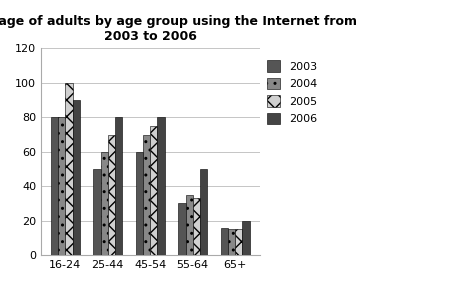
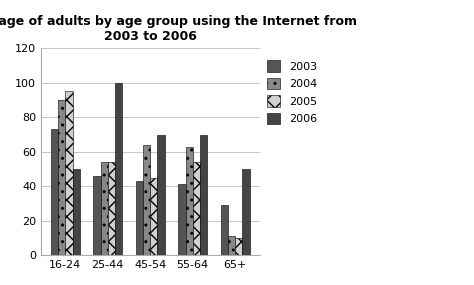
2003/16-24: 80 -> 73
2004/16-24: 80 -> 90
2005/16-24: 100 -> 95
2006/16-24: 90 -> 50
2003/25-44: 50 -> 46
2004/25-44: 60 -> 54
2005/25-44: 70 -> 54
2006/25-44: 80 -> 100
2003/45-54: 60 -> 43
2004/45-54: 70 -> 64
2005/45-54: 75 -> 45
2006/45-54: 80 -> 70
2003/55-64: 30 -> 41
2004/55-64: 35 -> 63
2005/55-64: 33 -> 54
2006/55-64: 50 -> 70
2003/65+: 16 -> 29
2004/65+: 15 -> 11
2005/65+: 15 -> 10
2006/65+: 20 -> 50
